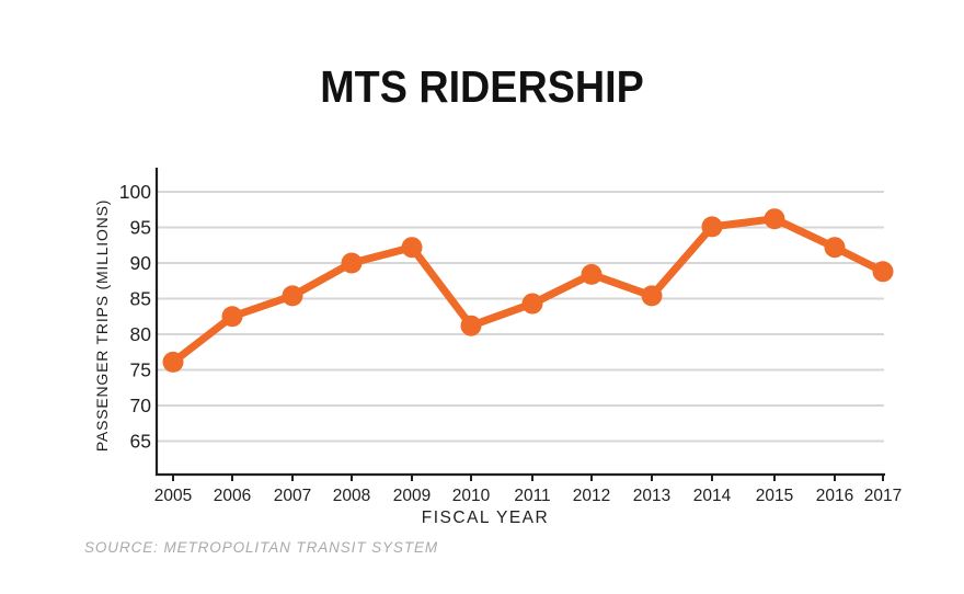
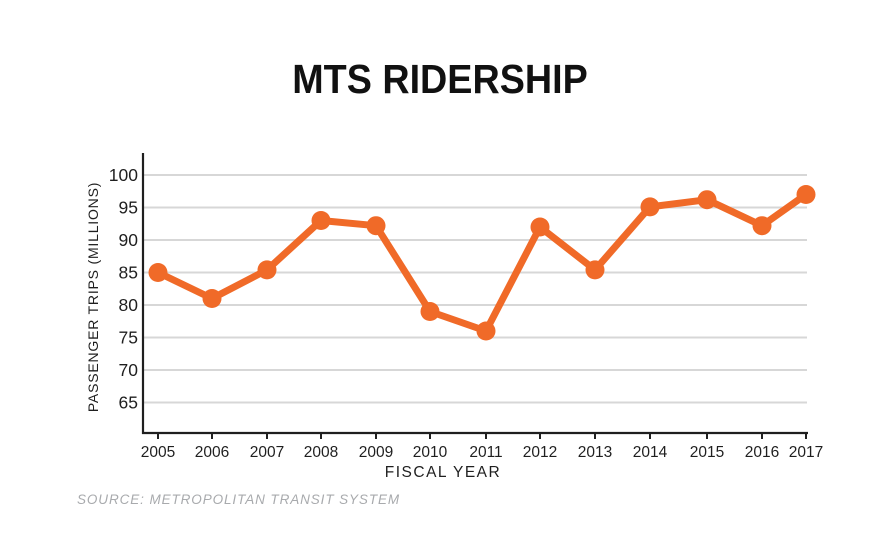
2005: 76 -> 85
2006: 82 -> 81
2008: 90 -> 93
2010: 81 -> 79
2011: 84 -> 76
2012: 88 -> 92
2017: 89 -> 97
